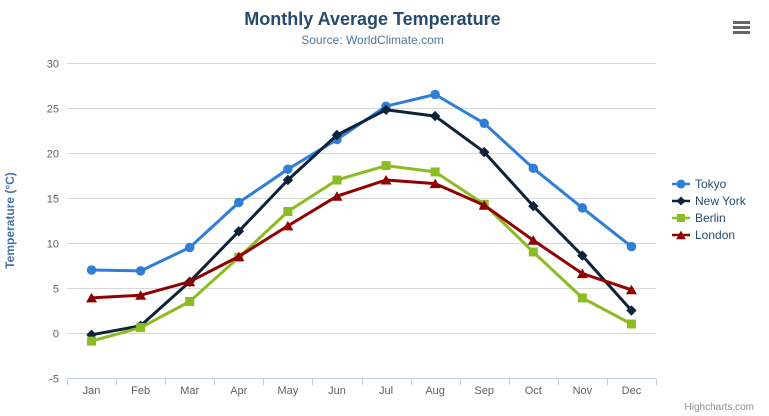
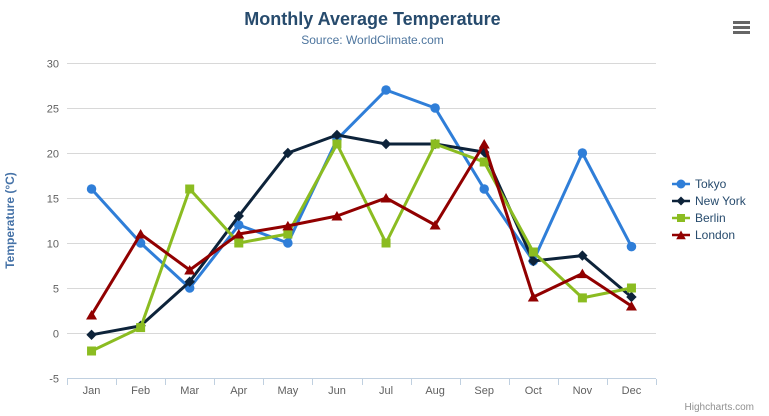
Tokyo/Jan: 7 -> 16
Berlin/Jan: -1 -> -2
London/Jan: 4 -> 2
Tokyo/Feb: 7 -> 10
London/Feb: 4 -> 11
Tokyo/Mar: 10 -> 5
Berlin/Mar: 4 -> 16
London/Mar: 6 -> 7
Tokyo/Apr: 14 -> 12
New York/Apr: 11 -> 13
Berlin/Apr: 8 -> 10
London/Apr: 8 -> 11
Tokyo/May: 18 -> 10
New York/May: 17 -> 20
Berlin/May: 14 -> 11
Berlin/Jun: 17 -> 21
London/Jun: 15 -> 13
Tokyo/Jul: 25 -> 27
New York/Jul: 25 -> 21
Berlin/Jul: 19 -> 10
London/Jul: 17 -> 15
Tokyo/Aug: 26 -> 25
New York/Aug: 24 -> 21
Berlin/Aug: 18 -> 21
London/Aug: 17 -> 12
Tokyo/Sep: 23 -> 16
Berlin/Sep: 14 -> 19
London/Sep: 14 -> 21
Tokyo/Oct: 18 -> 8
New York/Oct: 14 -> 8
London/Oct: 10 -> 4
Tokyo/Nov: 14 -> 20
New York/Dec: 2 -> 4
Berlin/Dec: 1 -> 5
London/Dec: 5 -> 3
